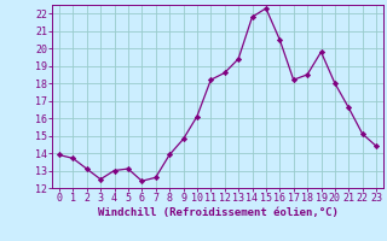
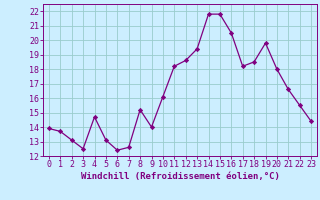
4: 13.0 -> 14.7
8: 13.9 -> 15.2
9: 14.8 -> 14.0
15: 22.3 -> 21.8
22: 15.1 -> 15.5
